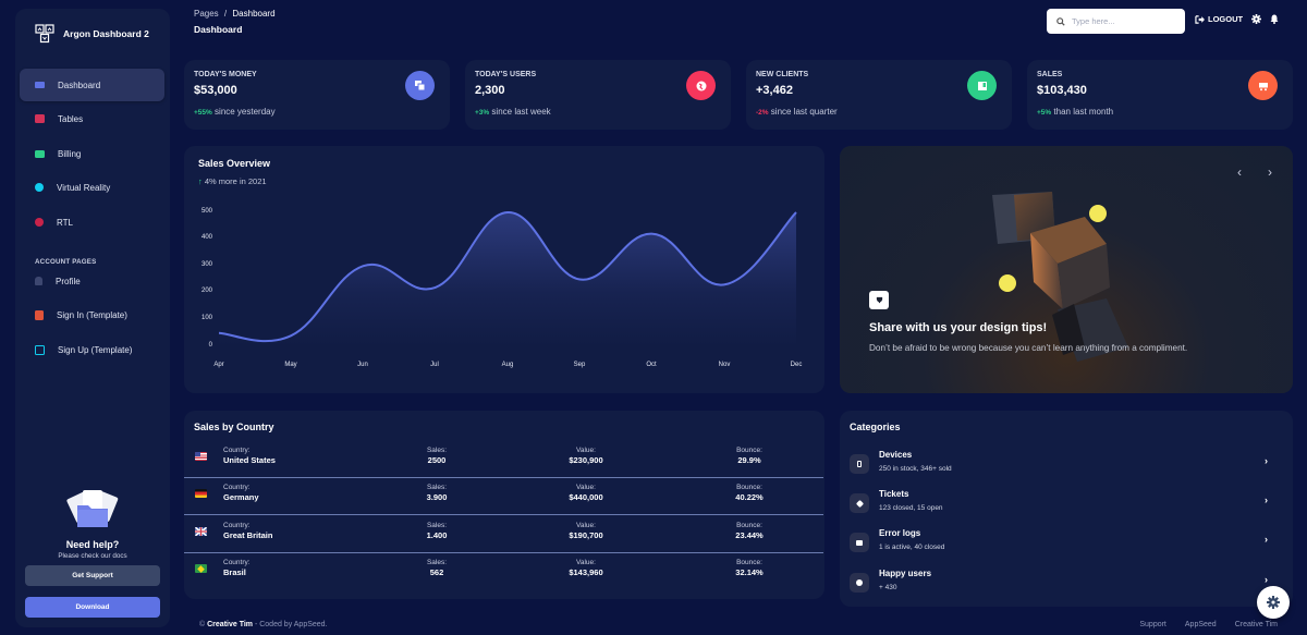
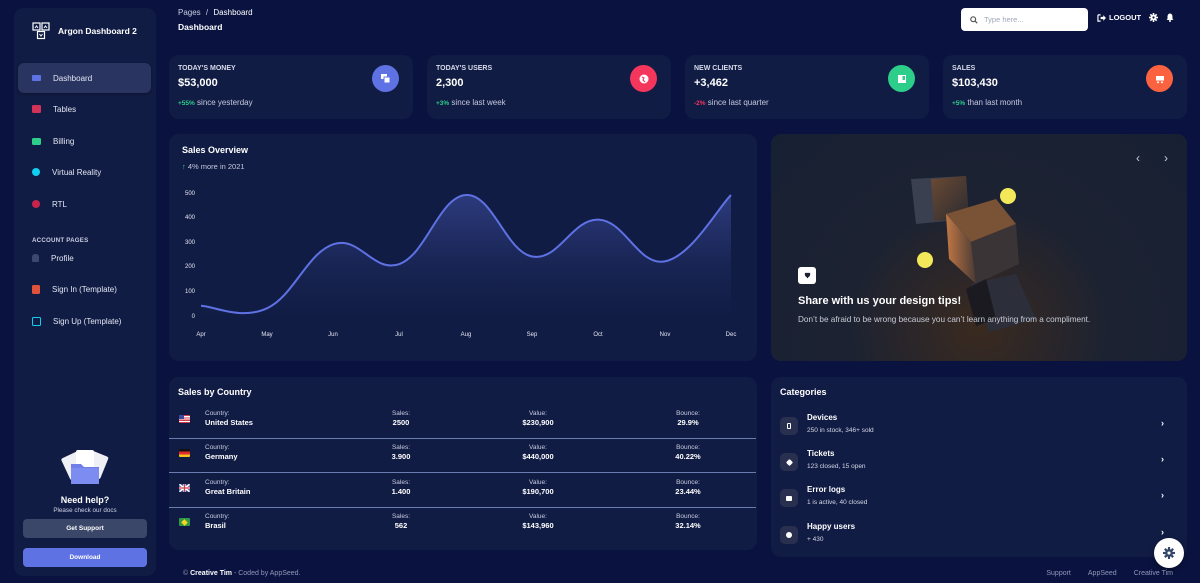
Oct: 420 -> 400
